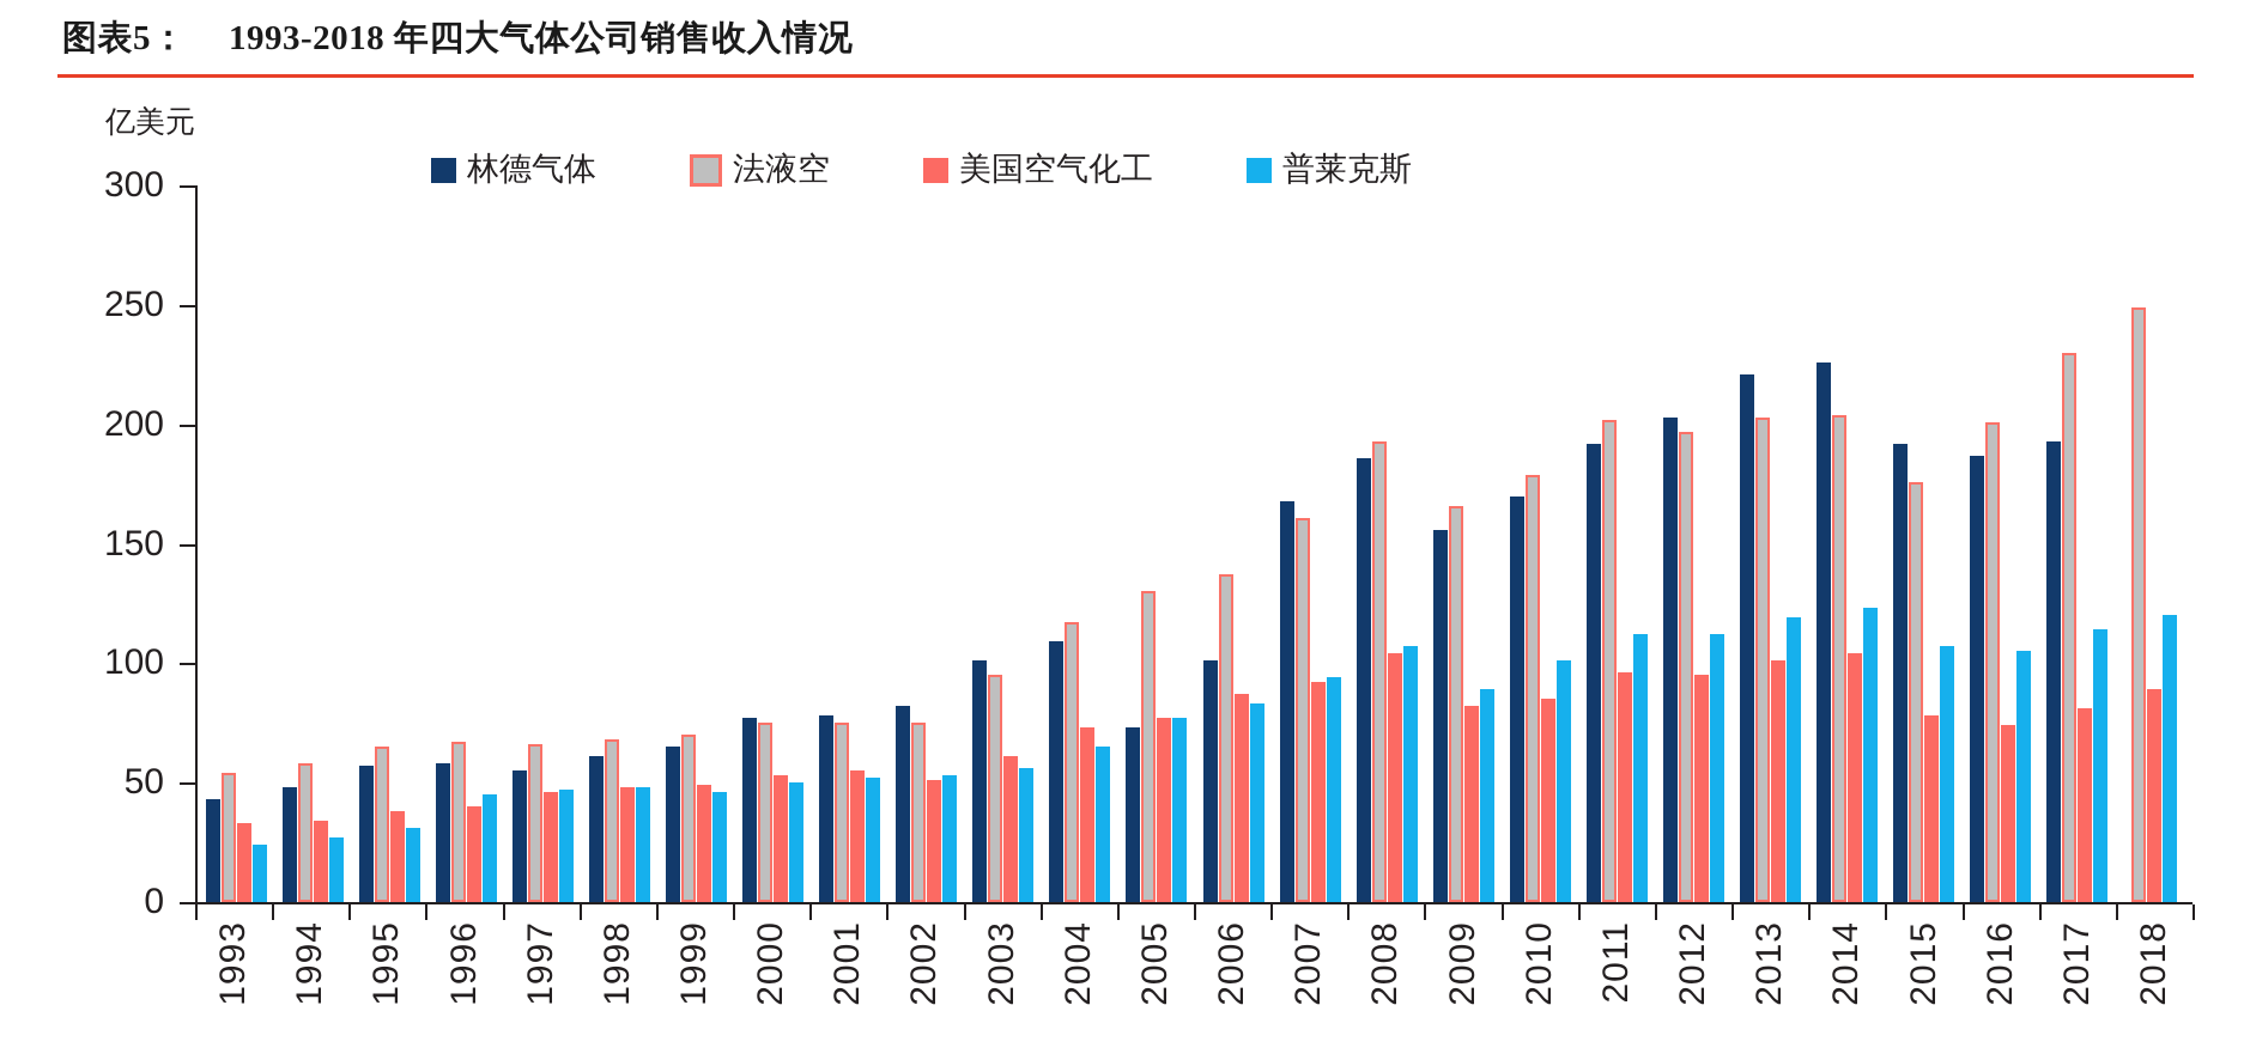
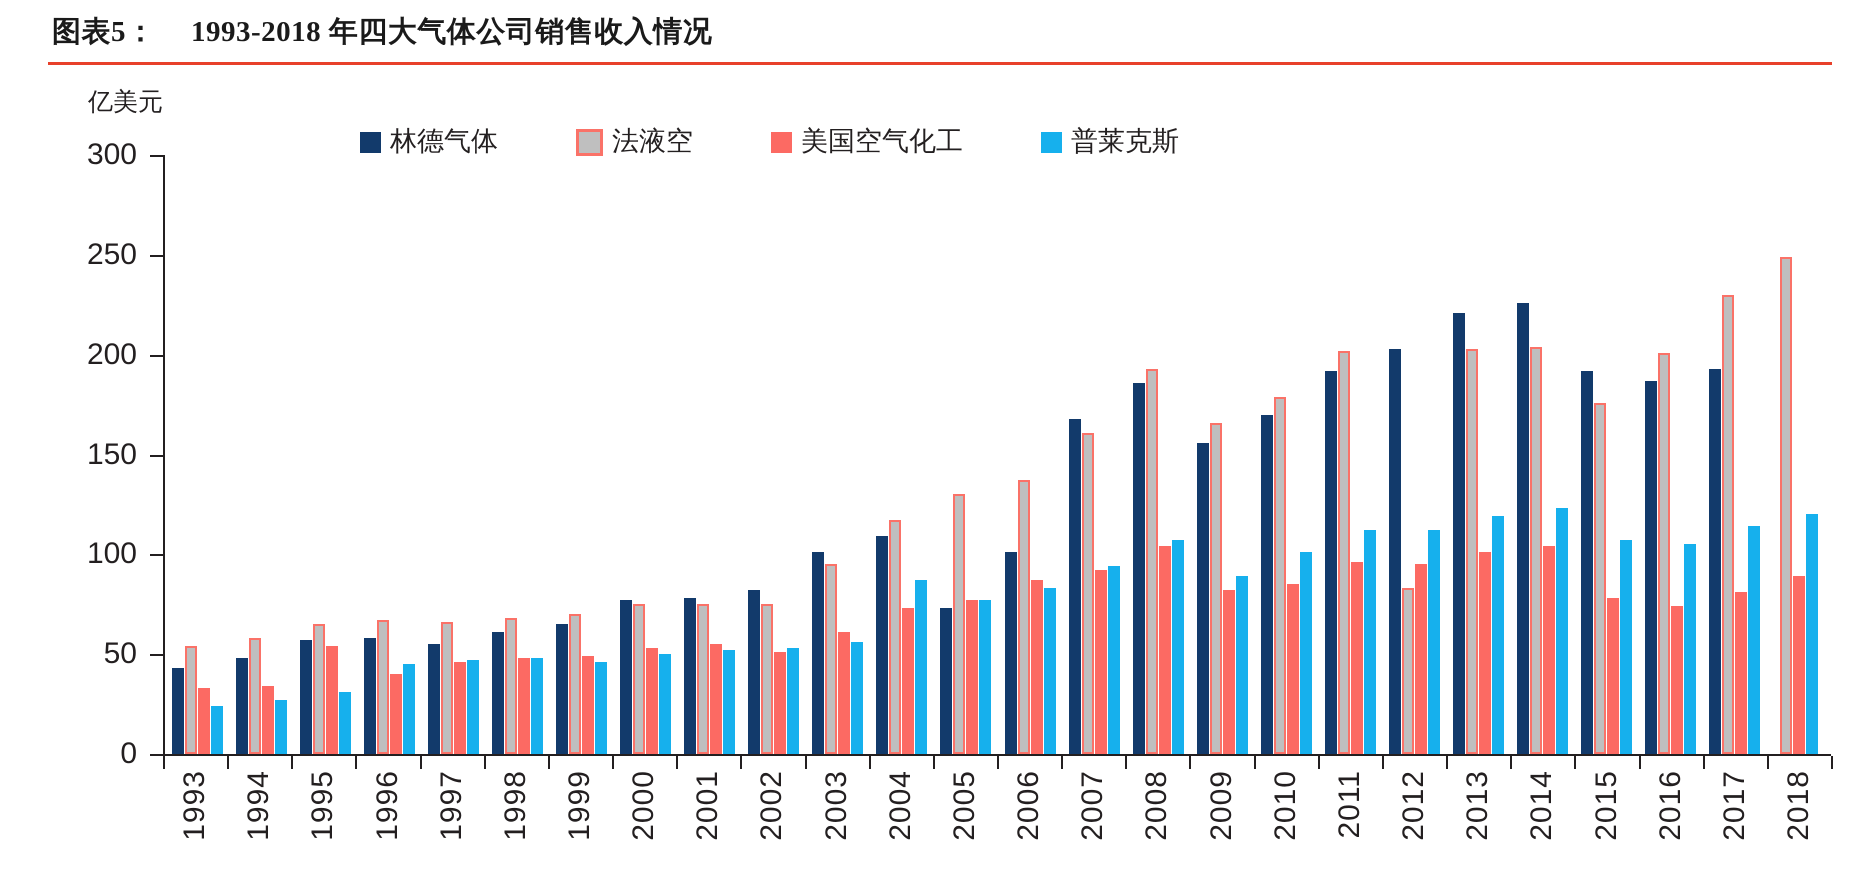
美国空气化工/1995: 38 -> 54
普莱克斯/2004: 65 -> 87
法液空/2012: 197 -> 83
